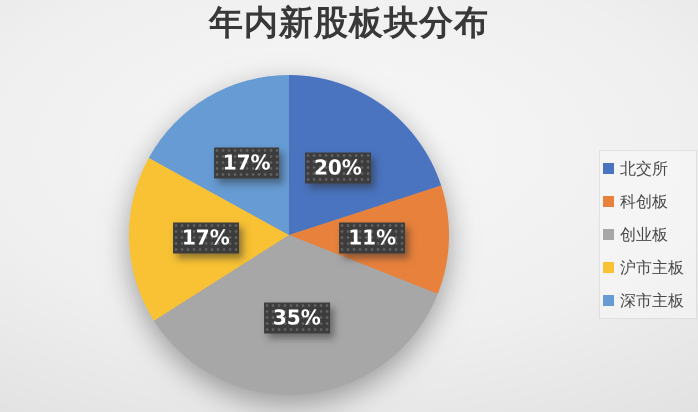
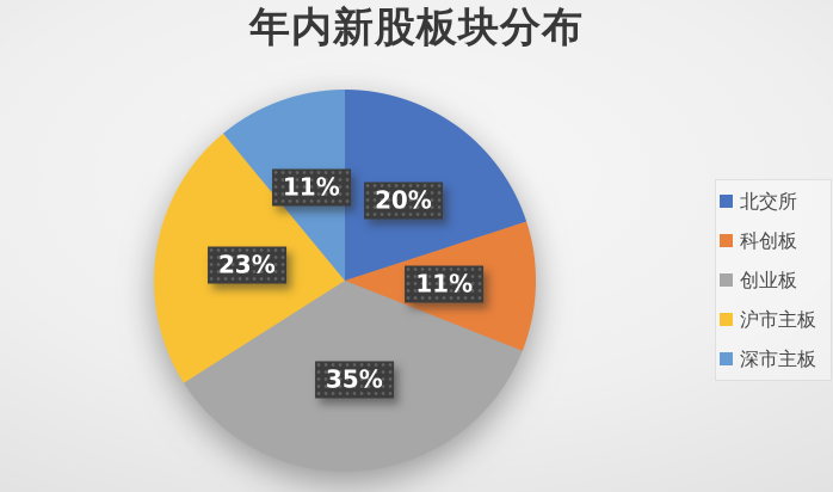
沪市主板: 17% -> 23%
深市主板: 17% -> 11%
